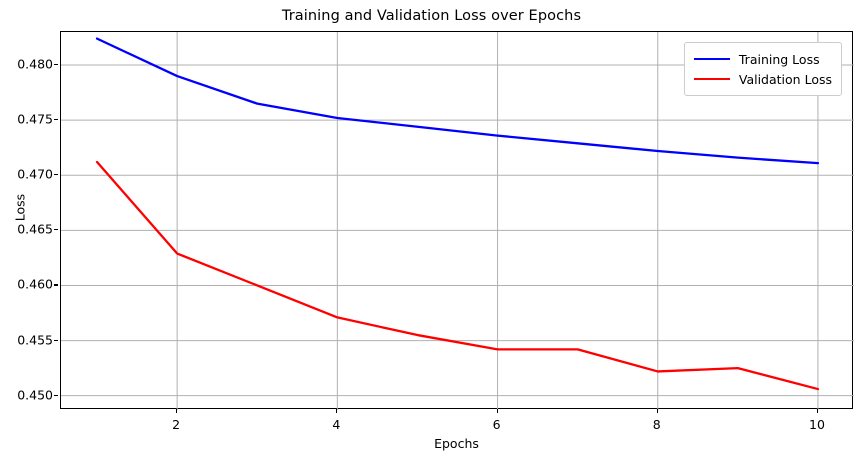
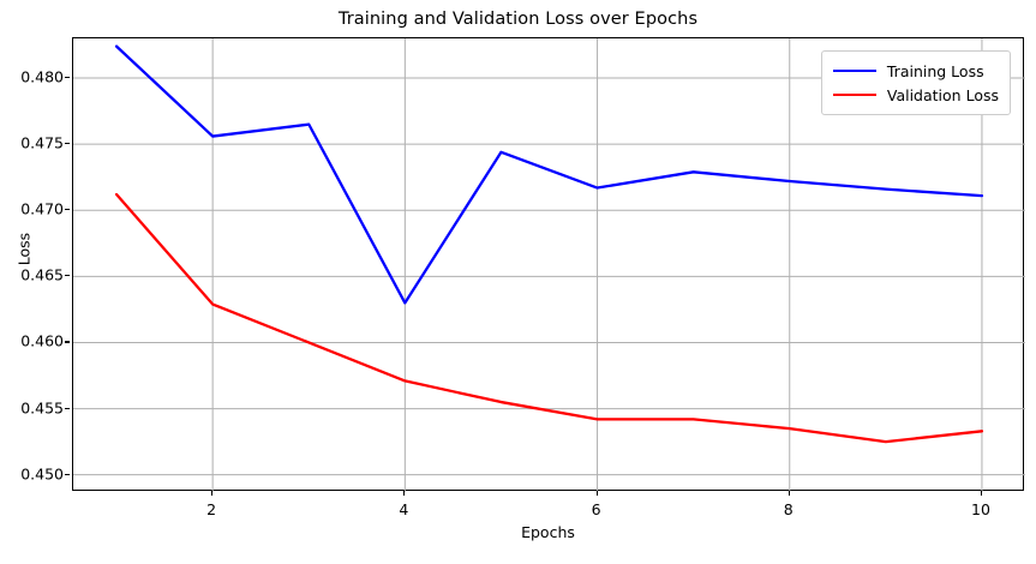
Training Loss/2: 0.4790 -> 0.4756
Training Loss/4: 0.4752 -> 0.4630
Training Loss/6: 0.4736 -> 0.4717
Validation Loss/8: 0.4522 -> 0.4535
Validation Loss/10: 0.4506 -> 0.4533
